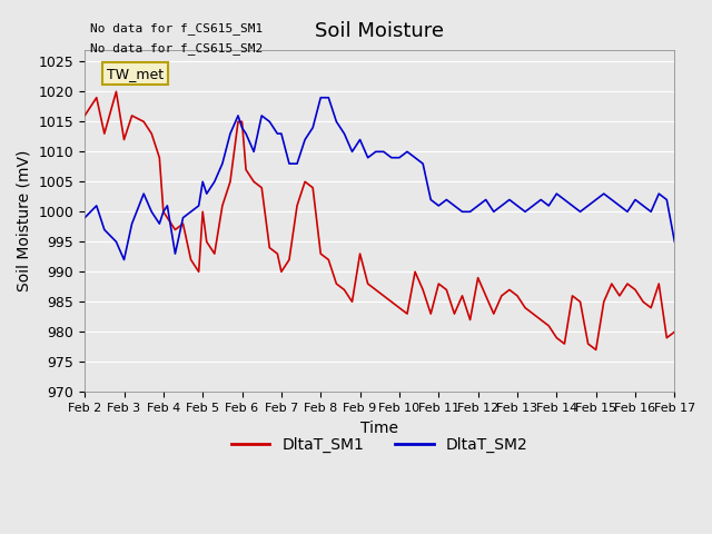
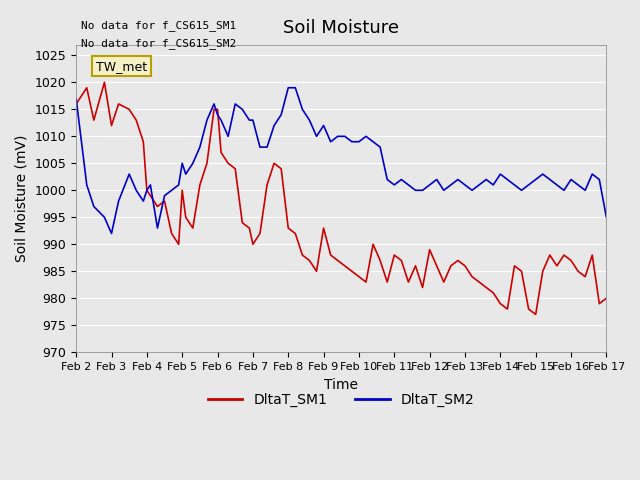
DltaT_SM2/Feb 2: 999 -> 1017
